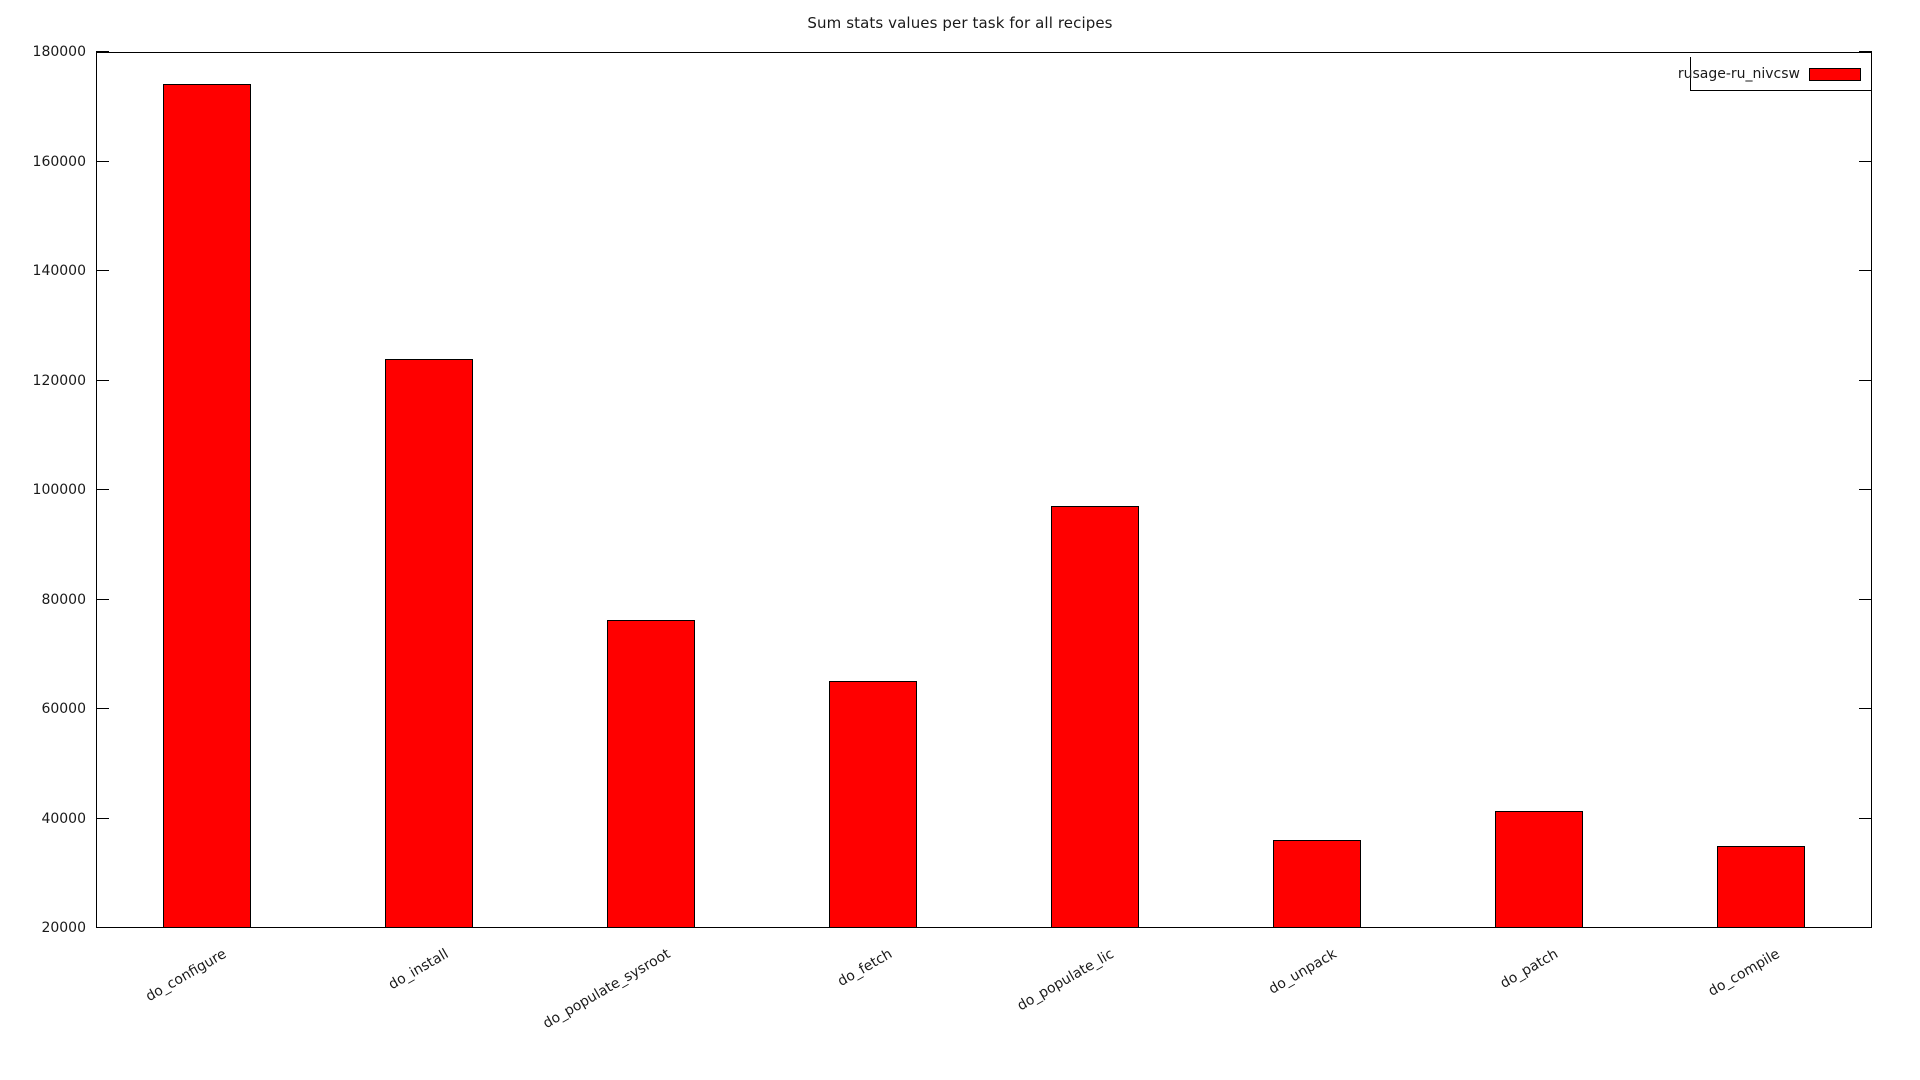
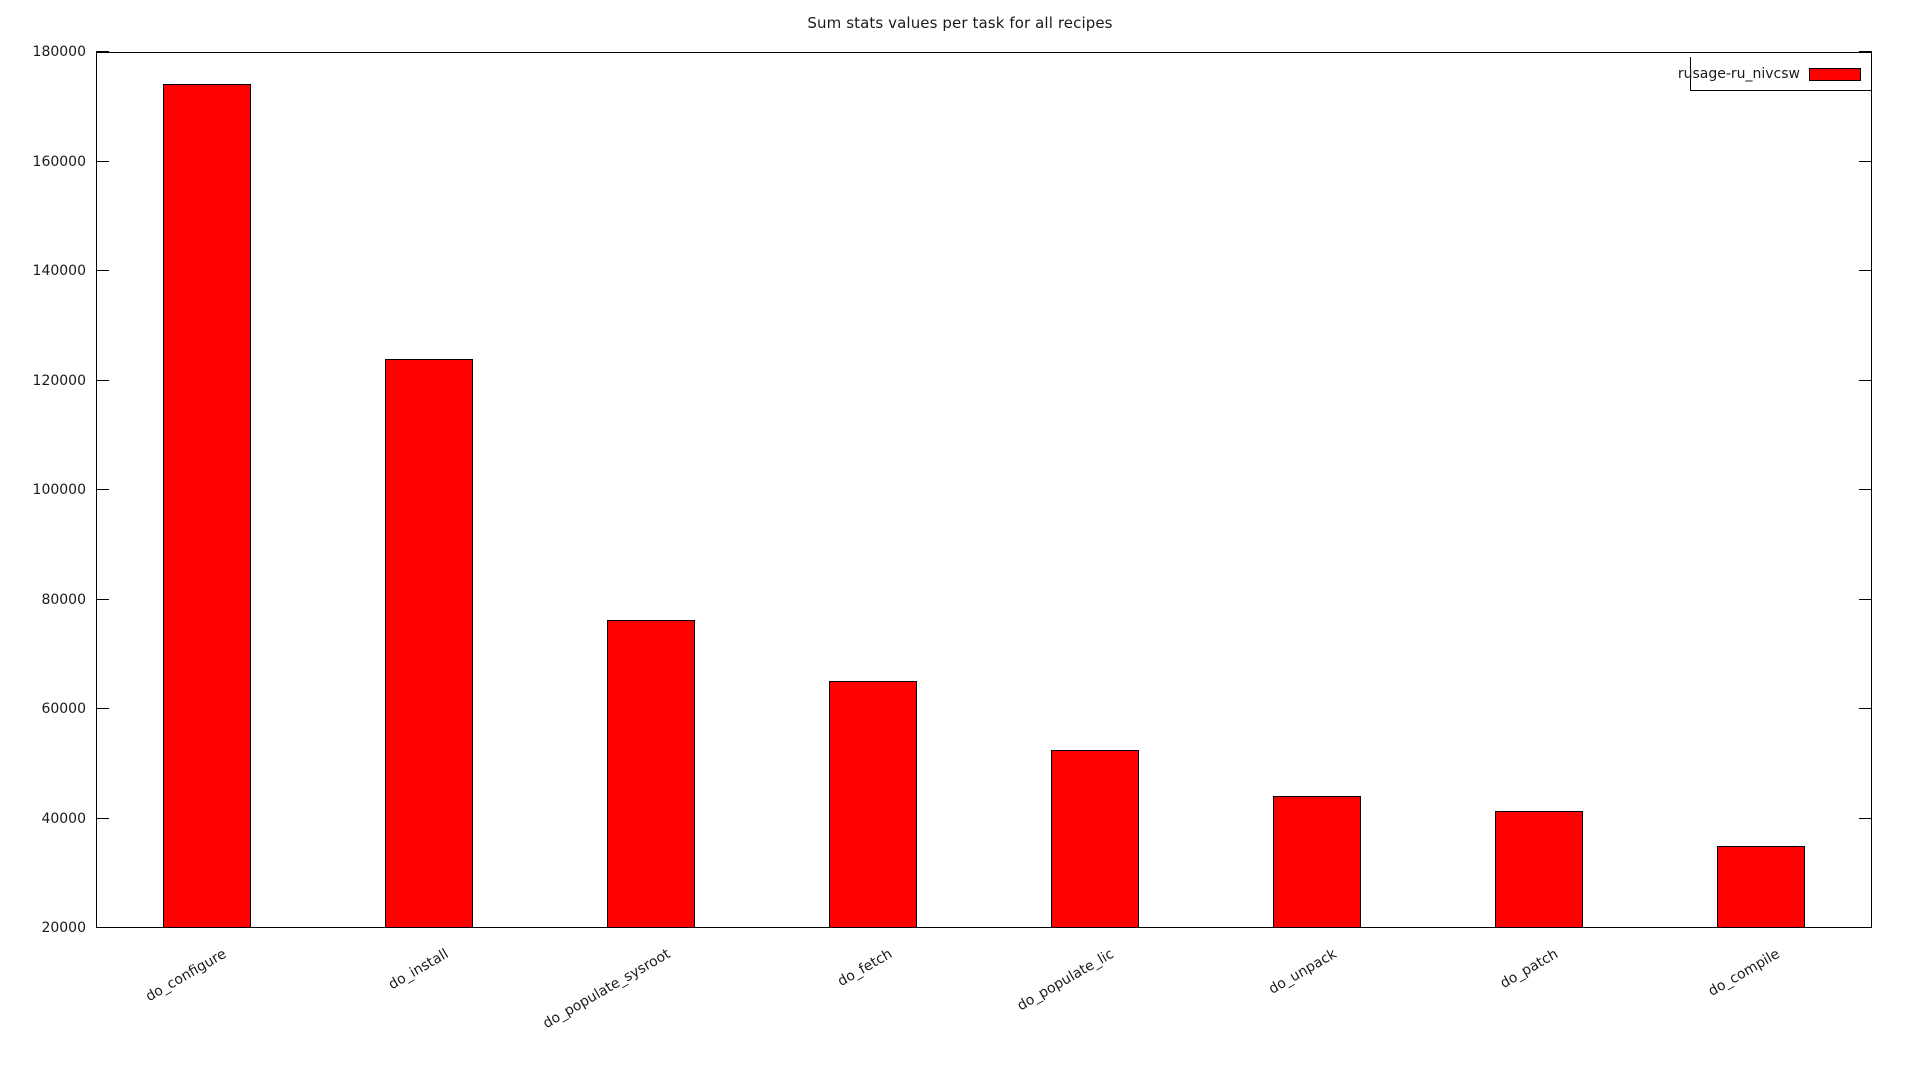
do_populate_lic: 97000 -> 53000
do_unpack: 36000 -> 44000
